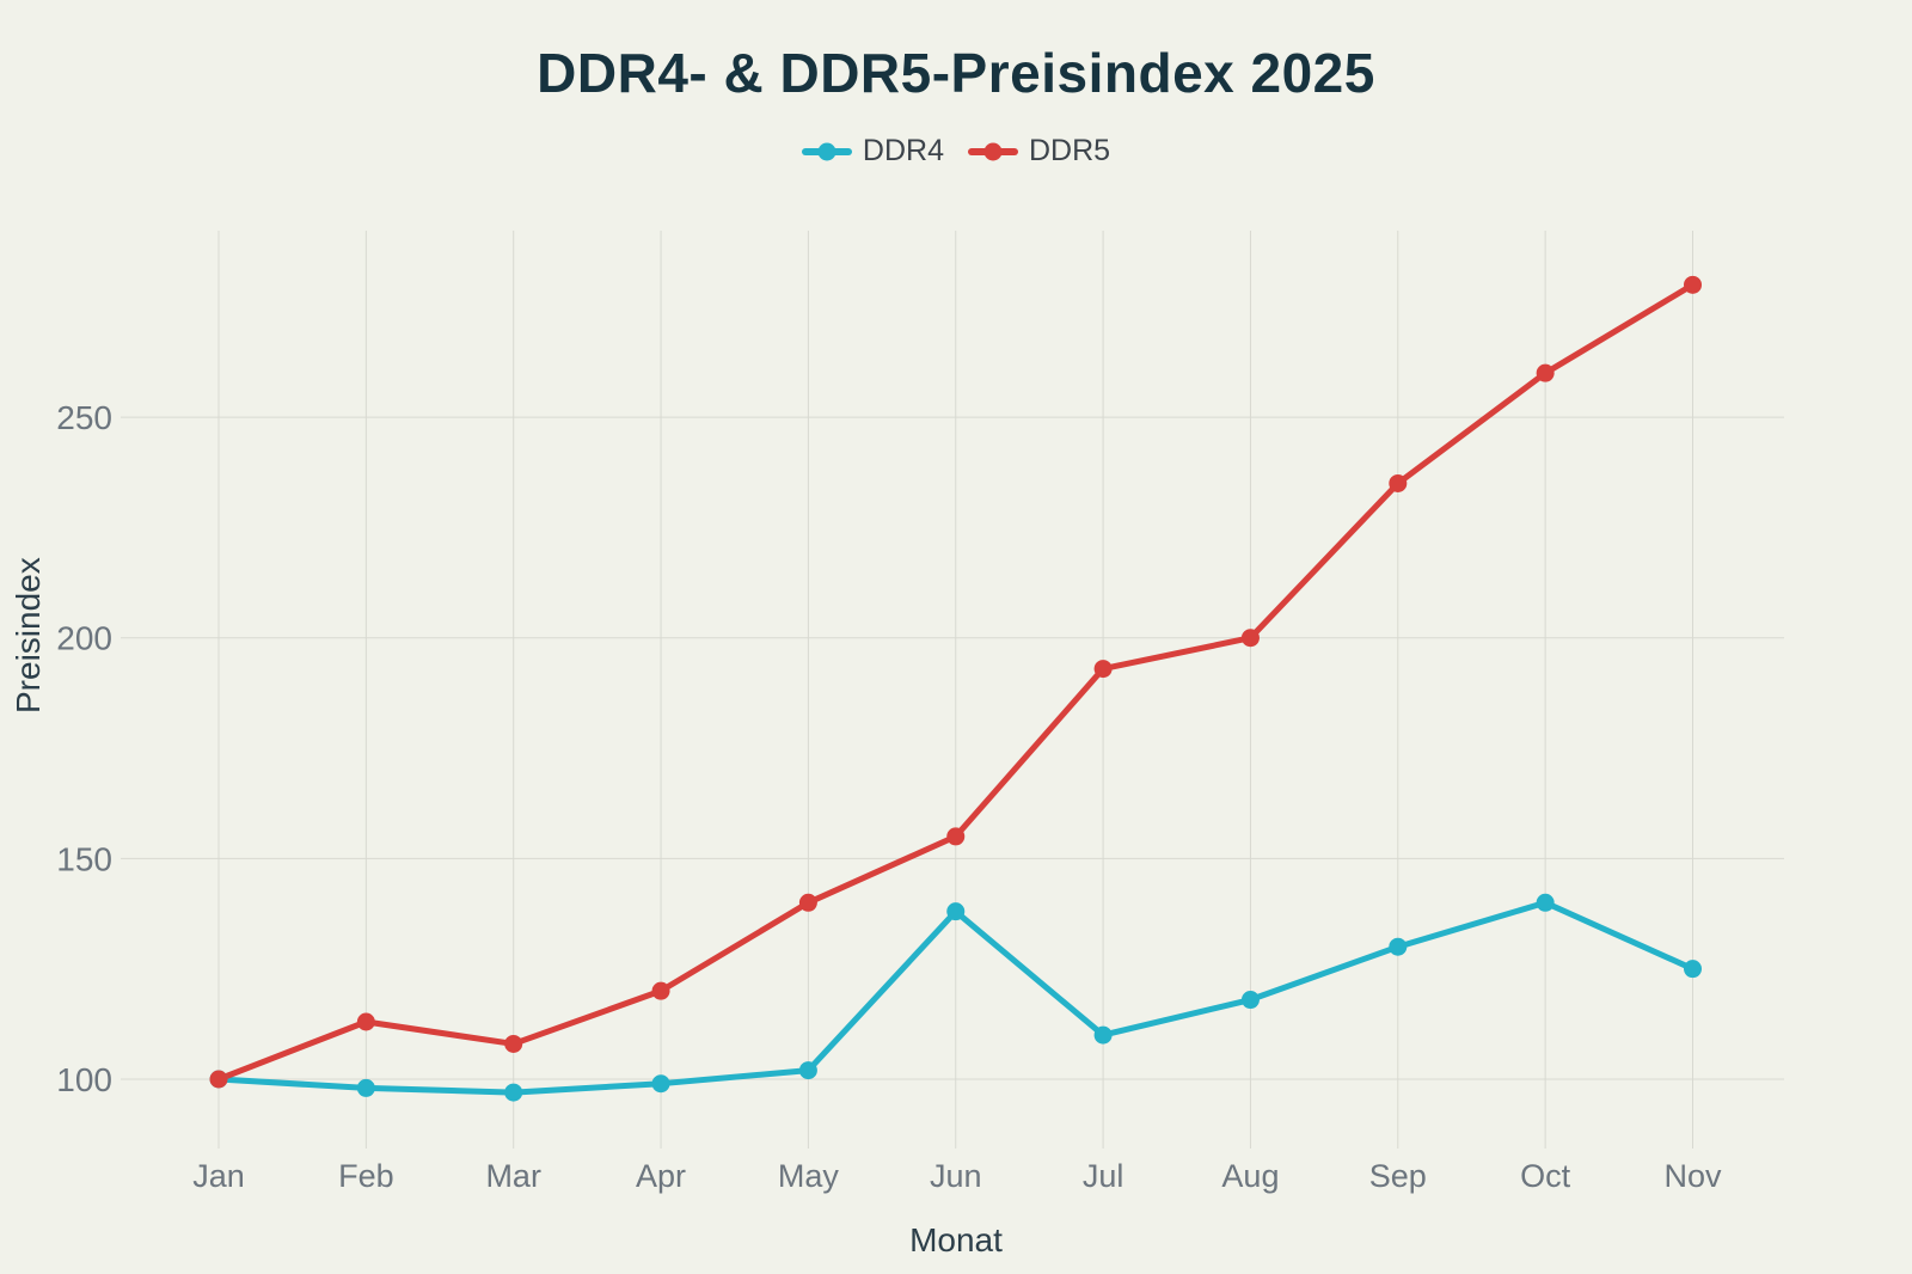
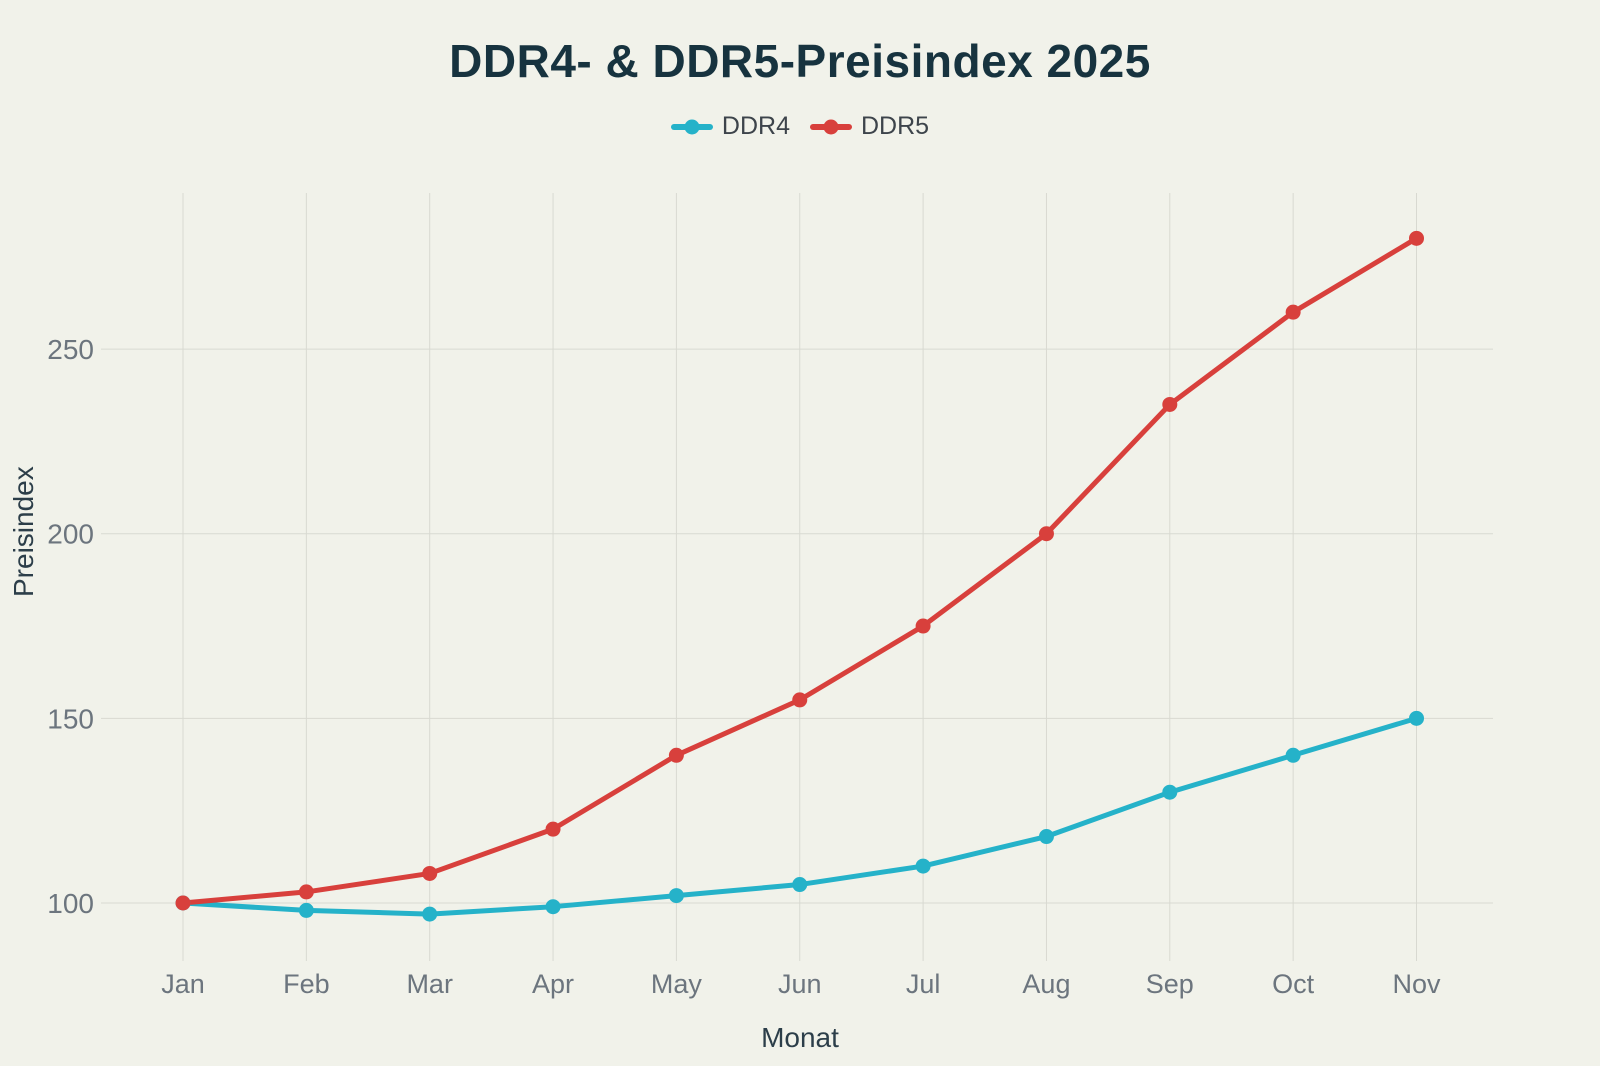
DDR5/Feb: 113 -> 103
DDR4/Jun: 138 -> 105
DDR5/Jul: 193 -> 175
DDR4/Nov: 125 -> 150
